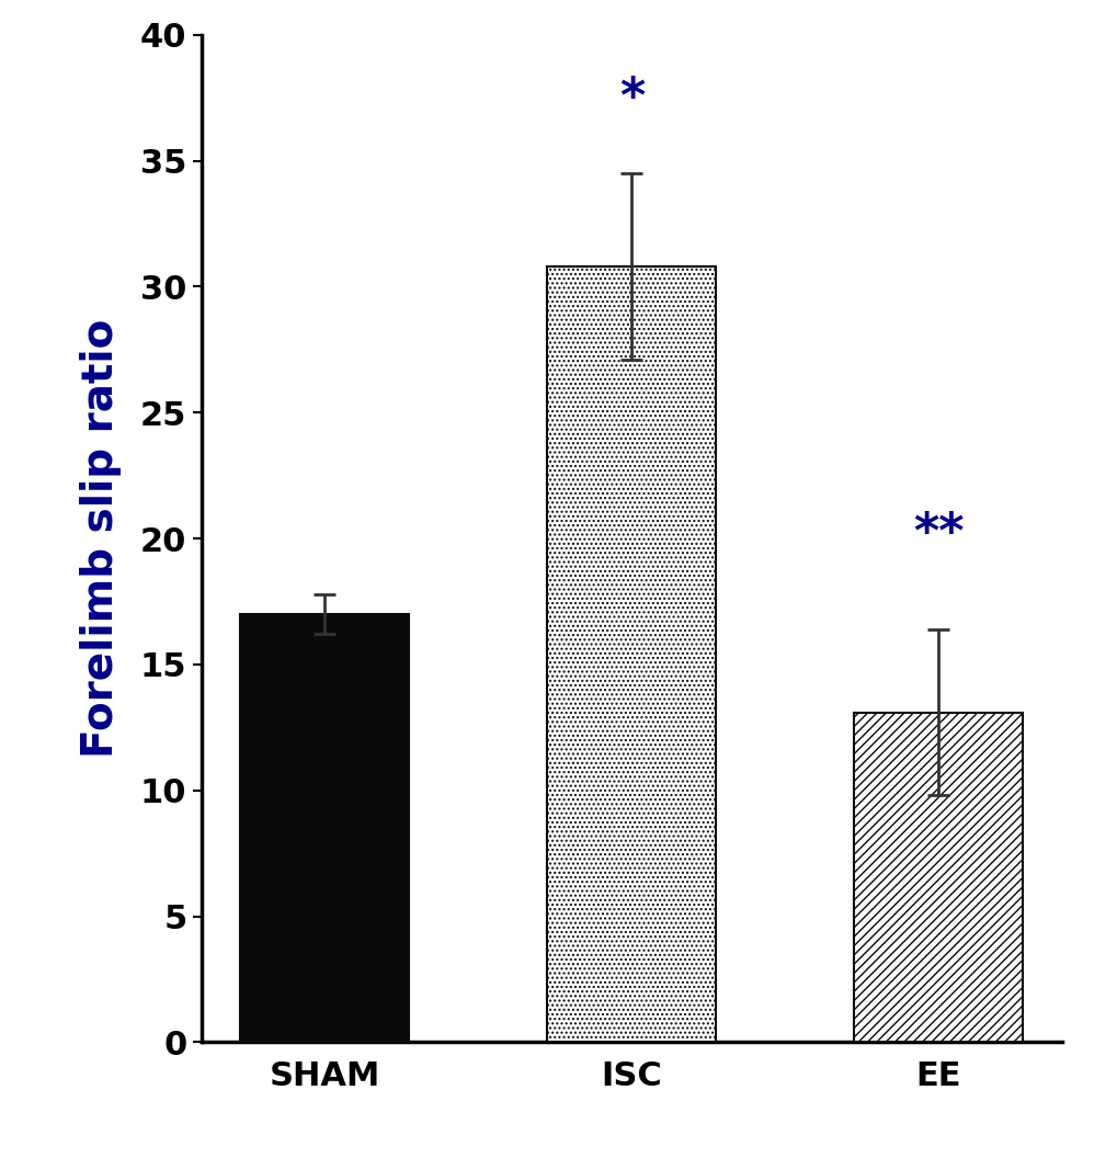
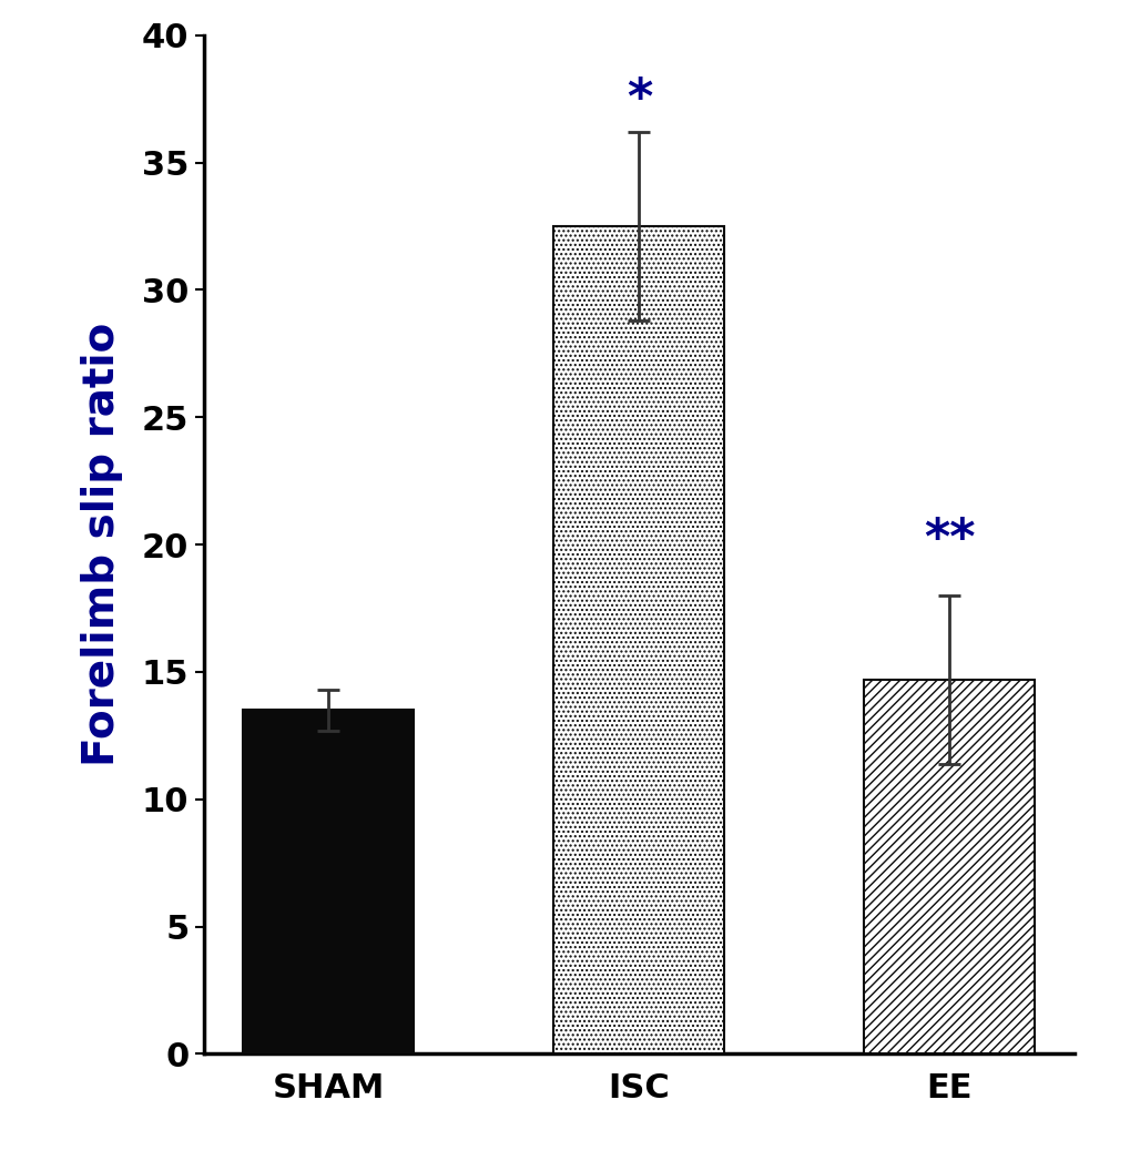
SHAM: 17.0 -> 13.5
ISC: 30.8 -> 32.5
EE: 13.1 -> 14.7
